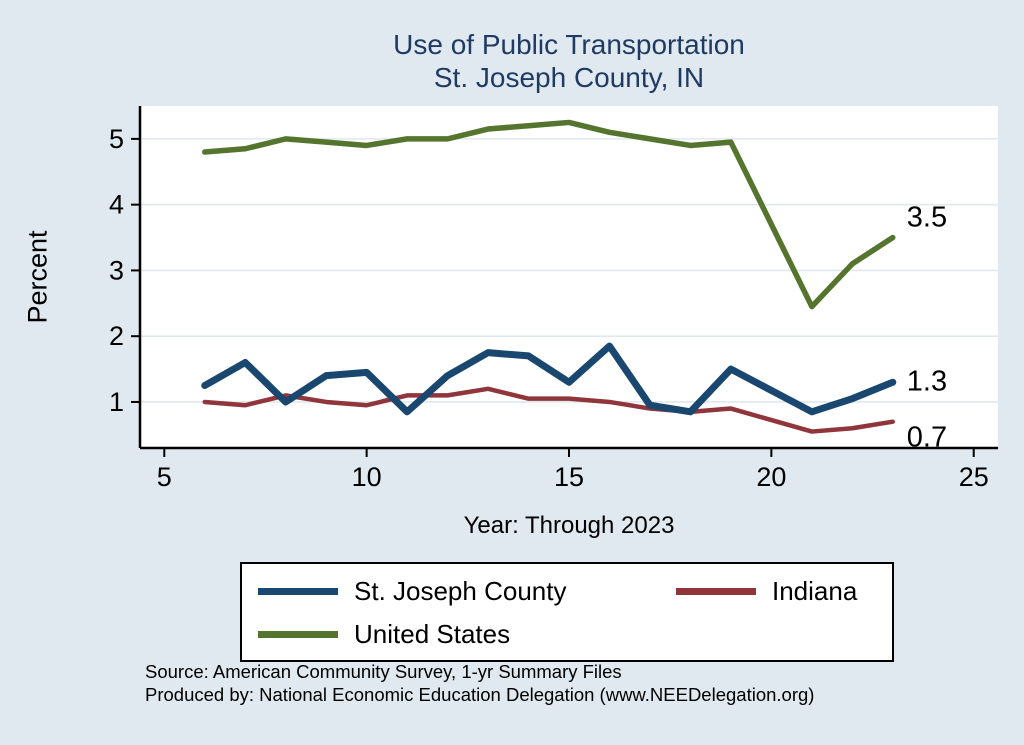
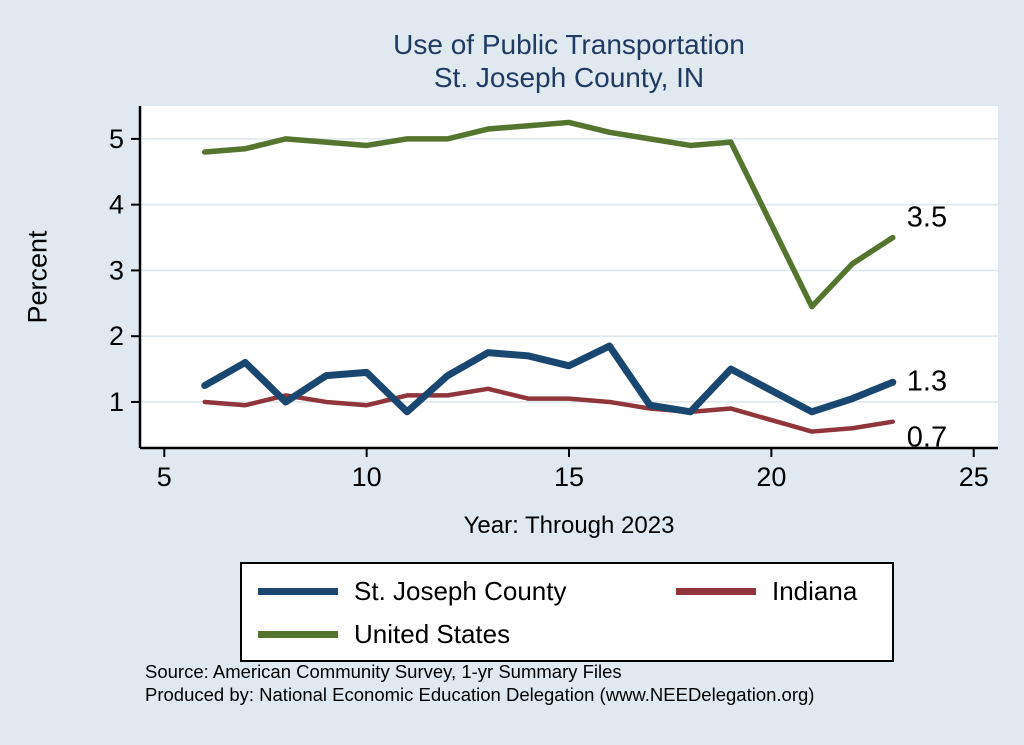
St. Joseph County/15: 1.3 -> 1.6
